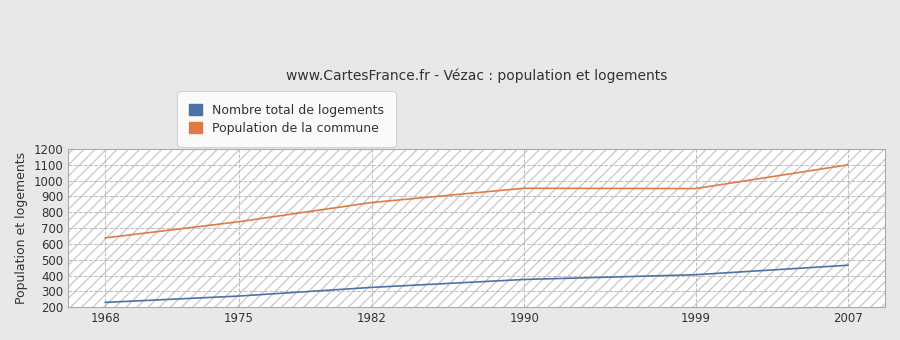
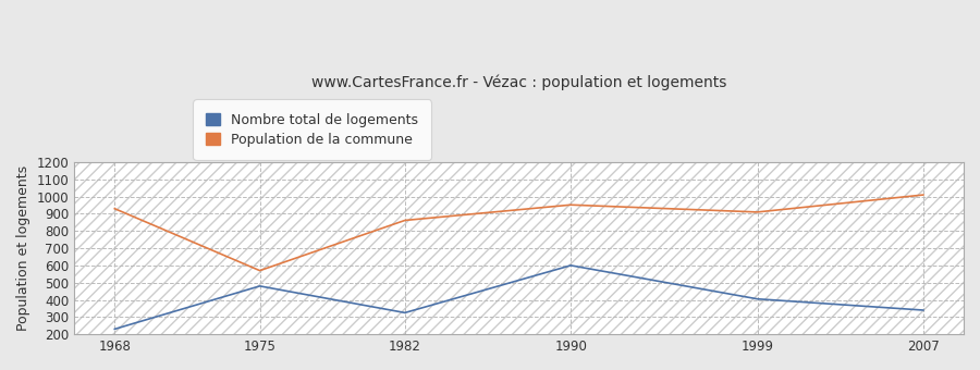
Population de la commune/1968: 640 -> 930
Nombre total de logements/1975: 270 -> 480
Population de la commune/1975: 740 -> 570
Nombre total de logements/1990: 380 -> 600
Population de la commune/1999: 950 -> 910
Nombre total de logements/2007: 460 -> 340
Population de la commune/2007: 1100 -> 1010
